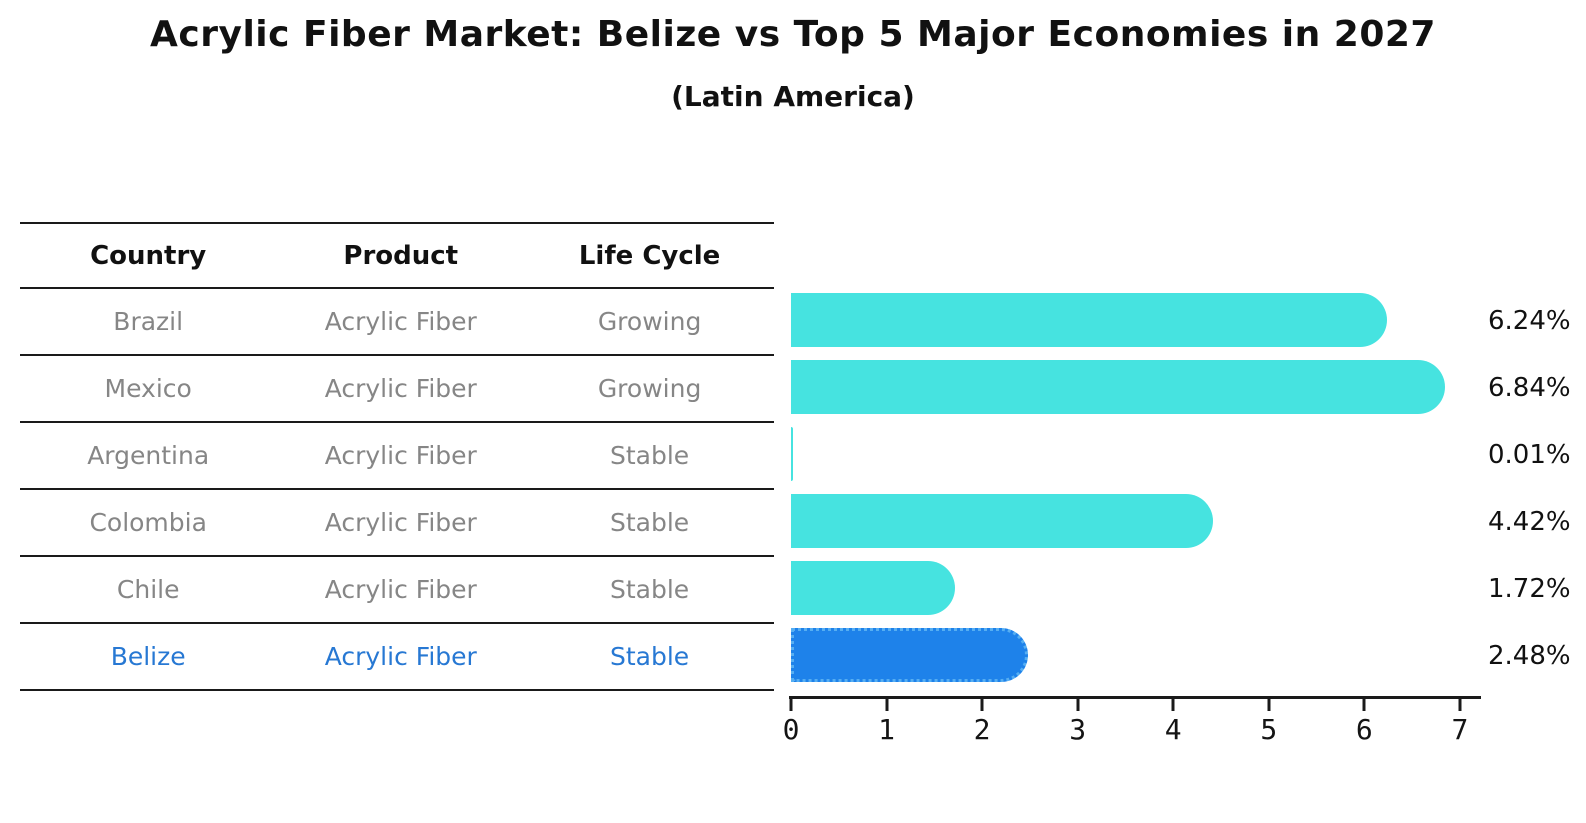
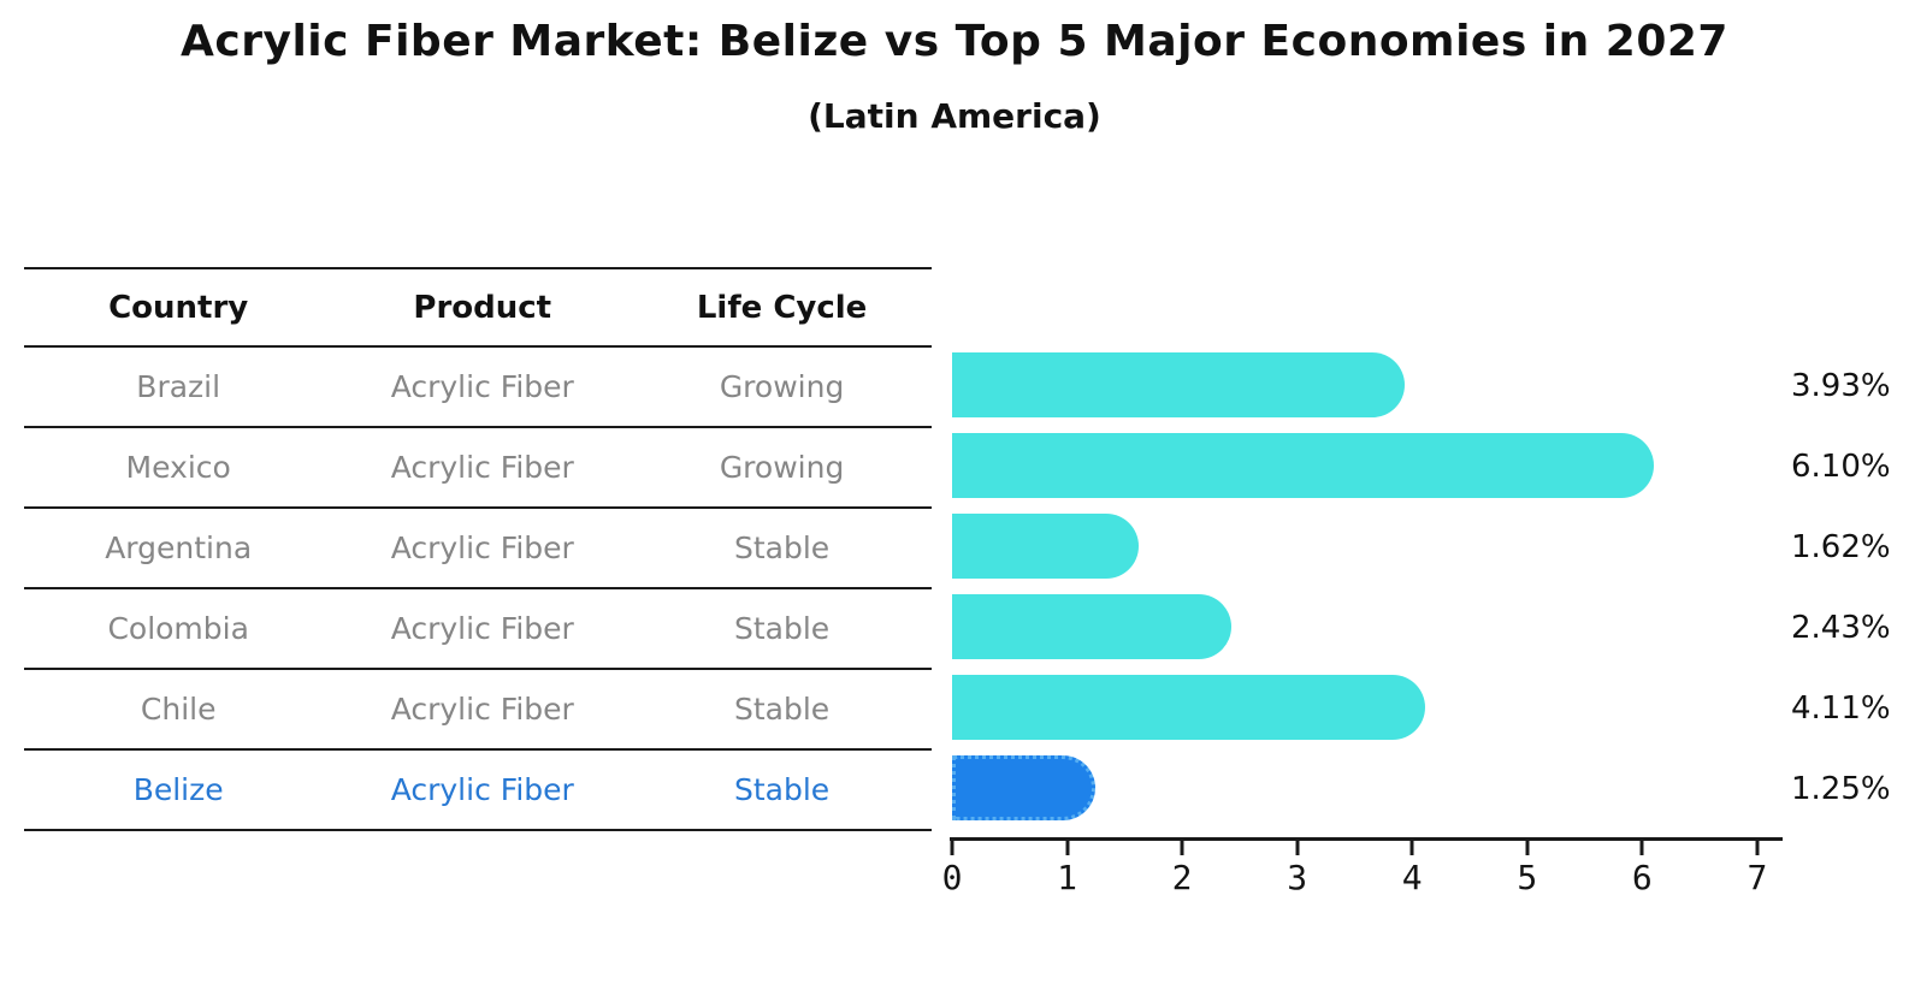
Brazil: 6.24% -> 3.93%
Mexico: 6.84% -> 6.10%
Argentina: 0.01% -> 1.62%
Colombia: 4.42% -> 2.43%
Chile: 1.72% -> 4.11%
Belize: 2.48% -> 1.25%
